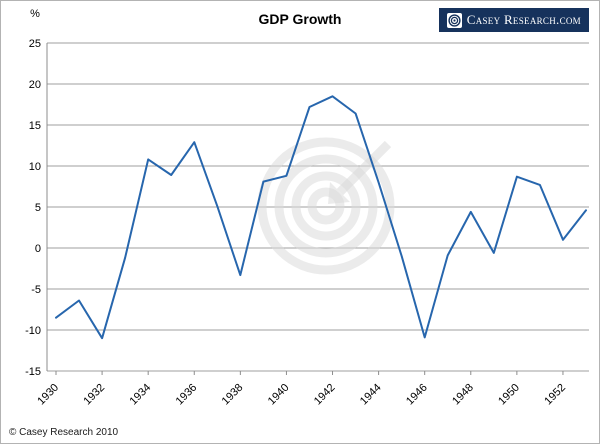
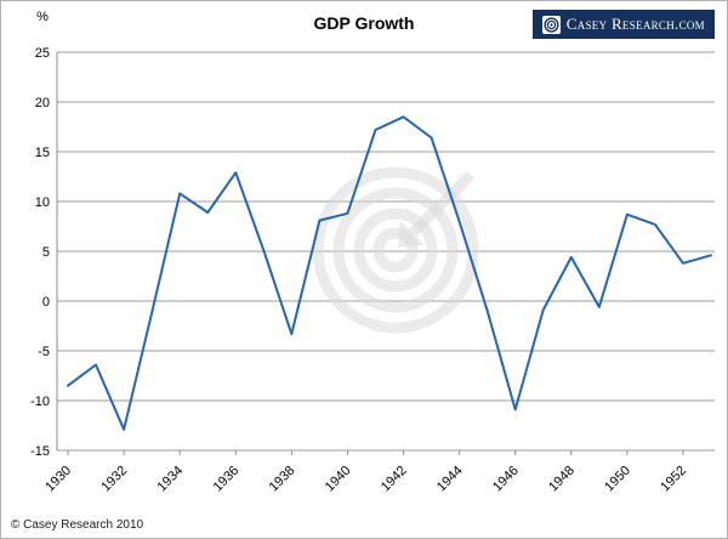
1932: -11 -> -13
1952: 1 -> 4
